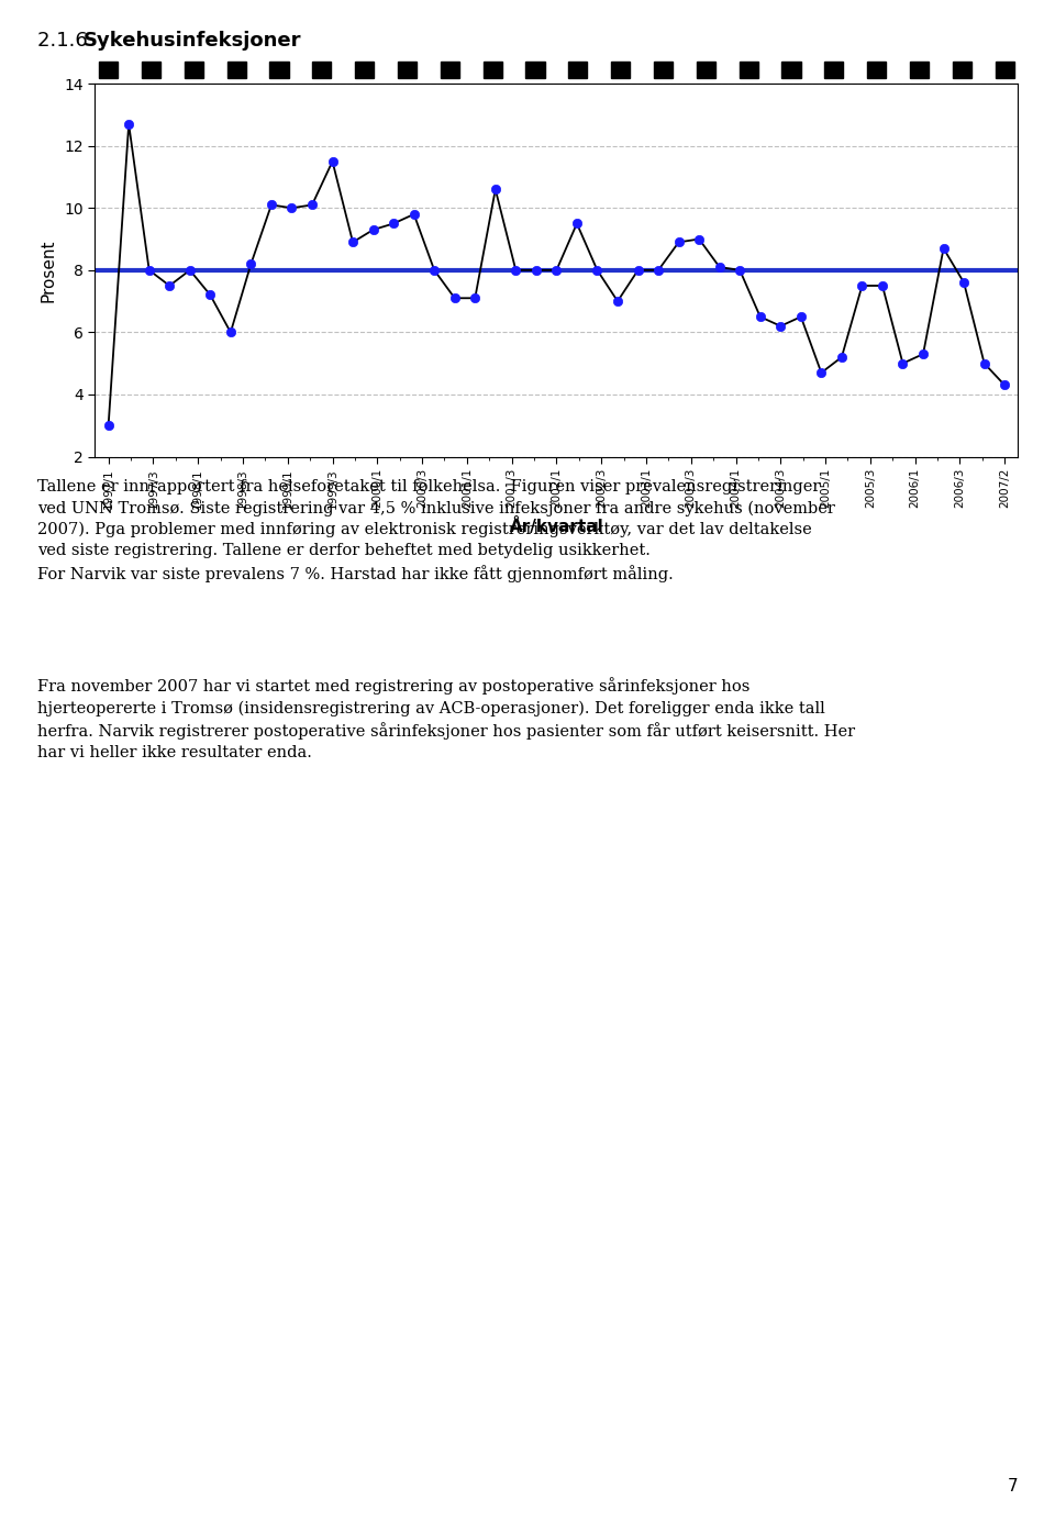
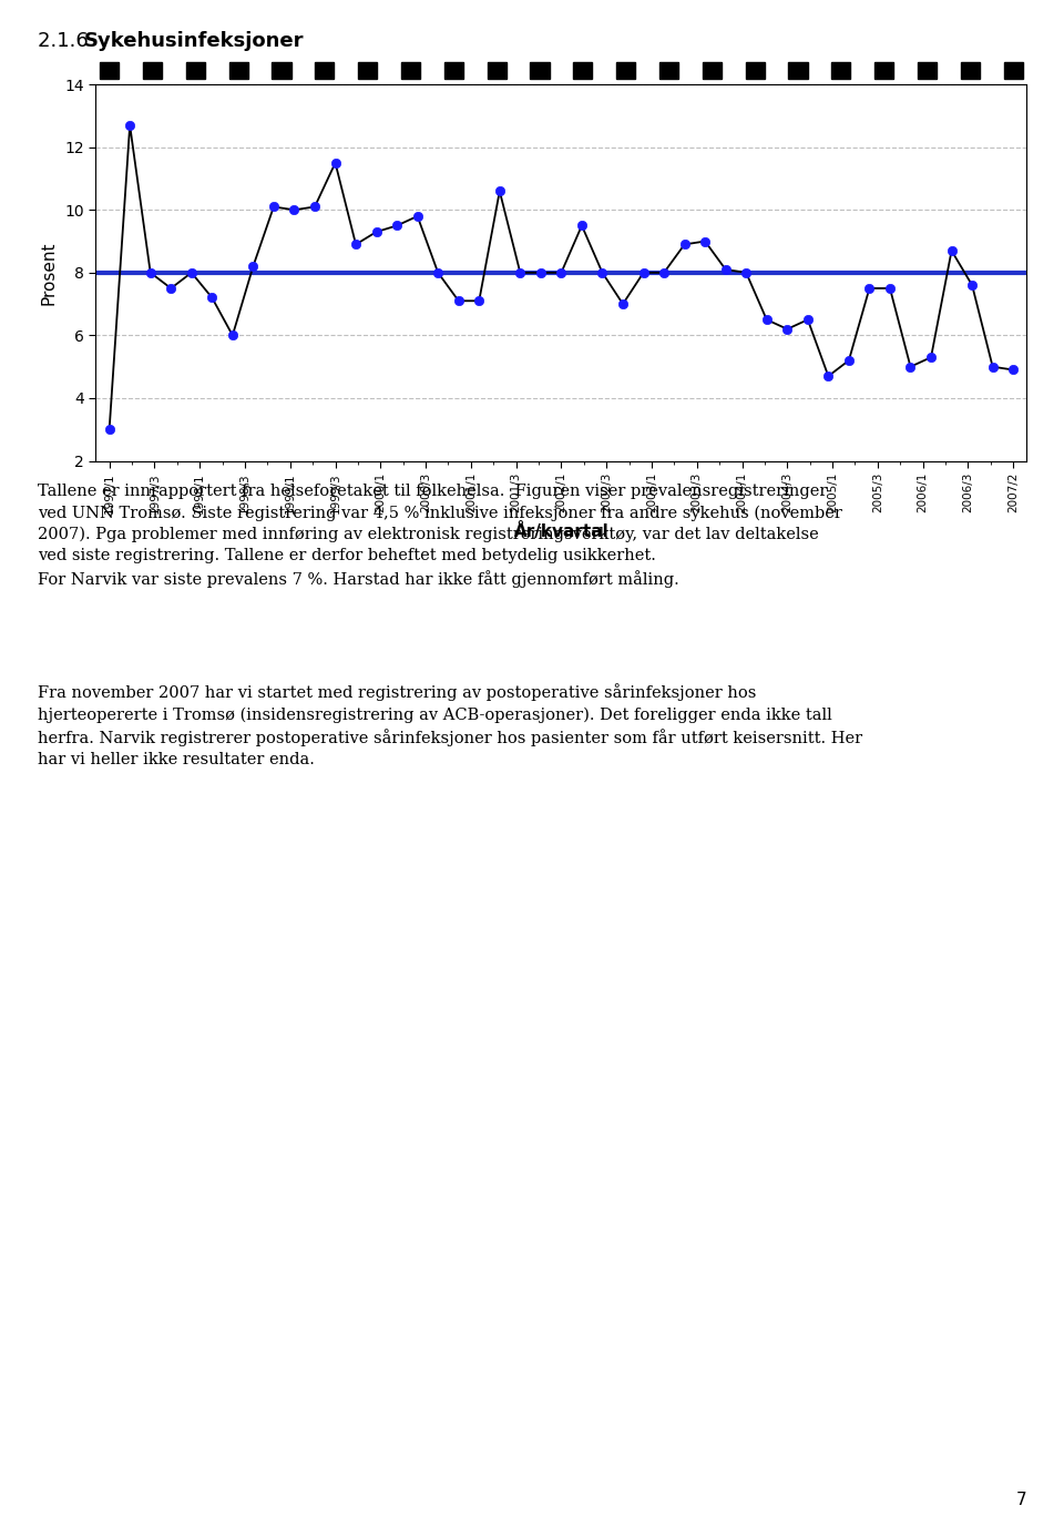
2007/2: 4.3 -> 4.9
